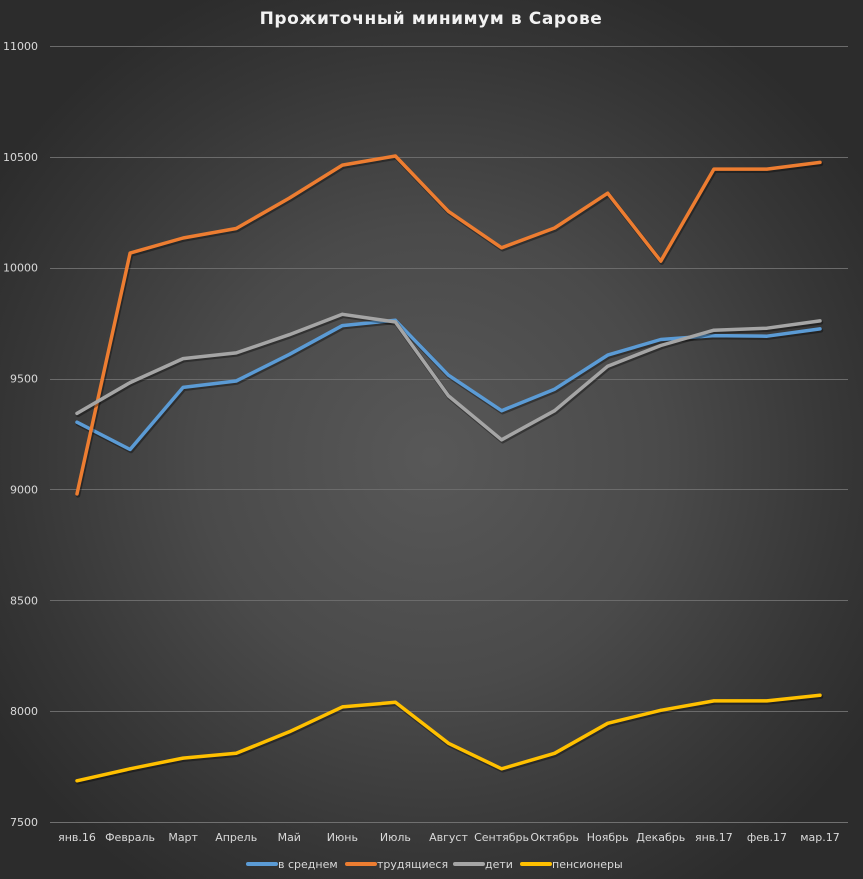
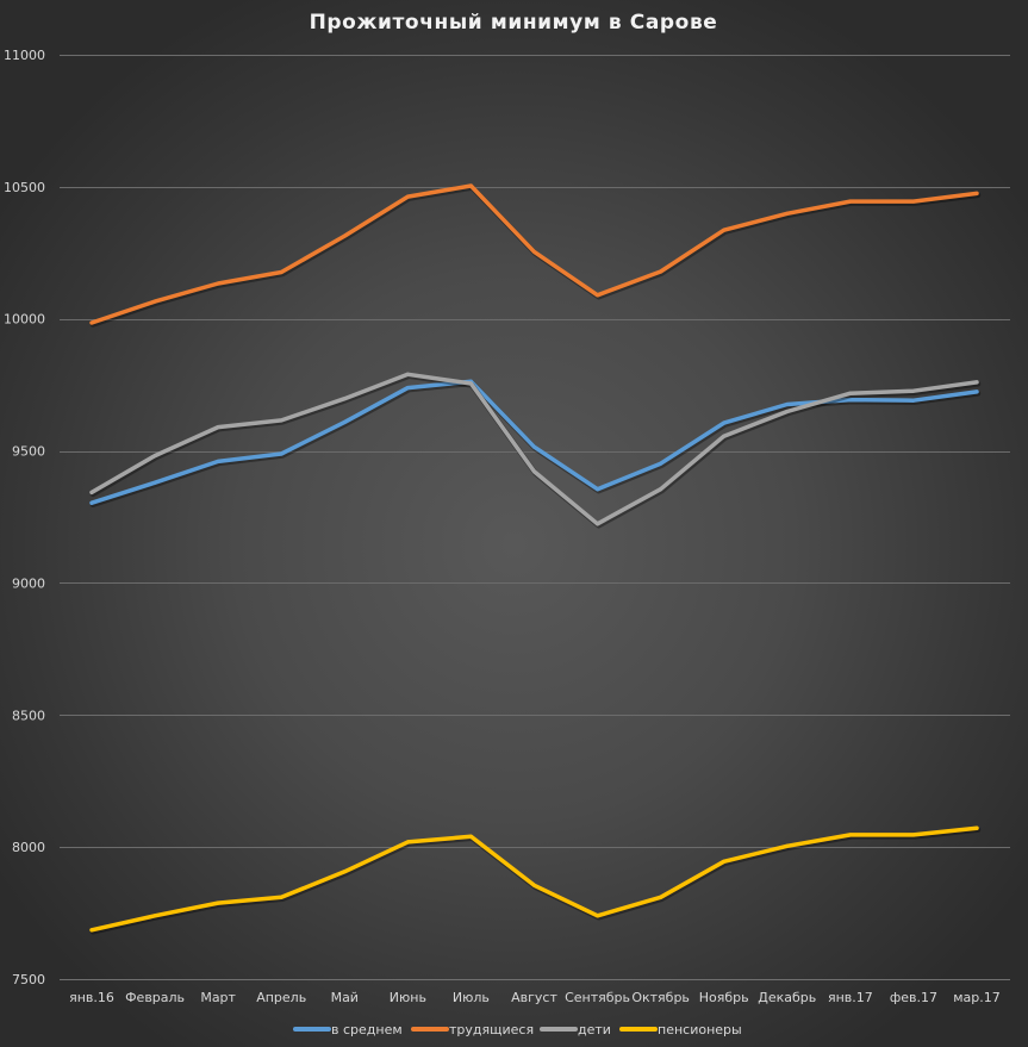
трудящиеся/янв.16: 8980 -> 9980
в среднем/Февраль: 9180 -> 9380
трудящиеся/Декабрь: 10030 -> 10400
